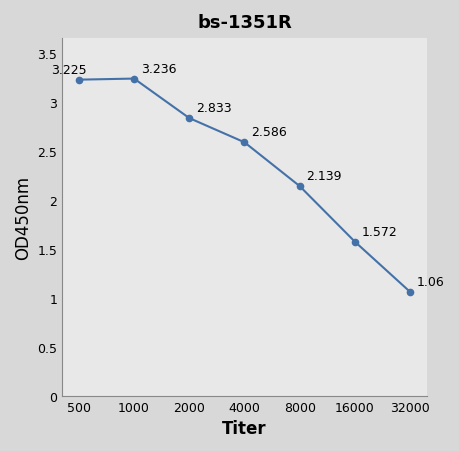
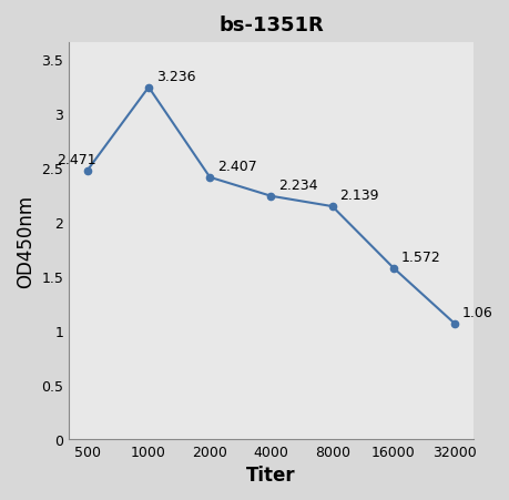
500: 3.225 -> 2.471
2000: 2.833 -> 2.407
4000: 2.586 -> 2.234
